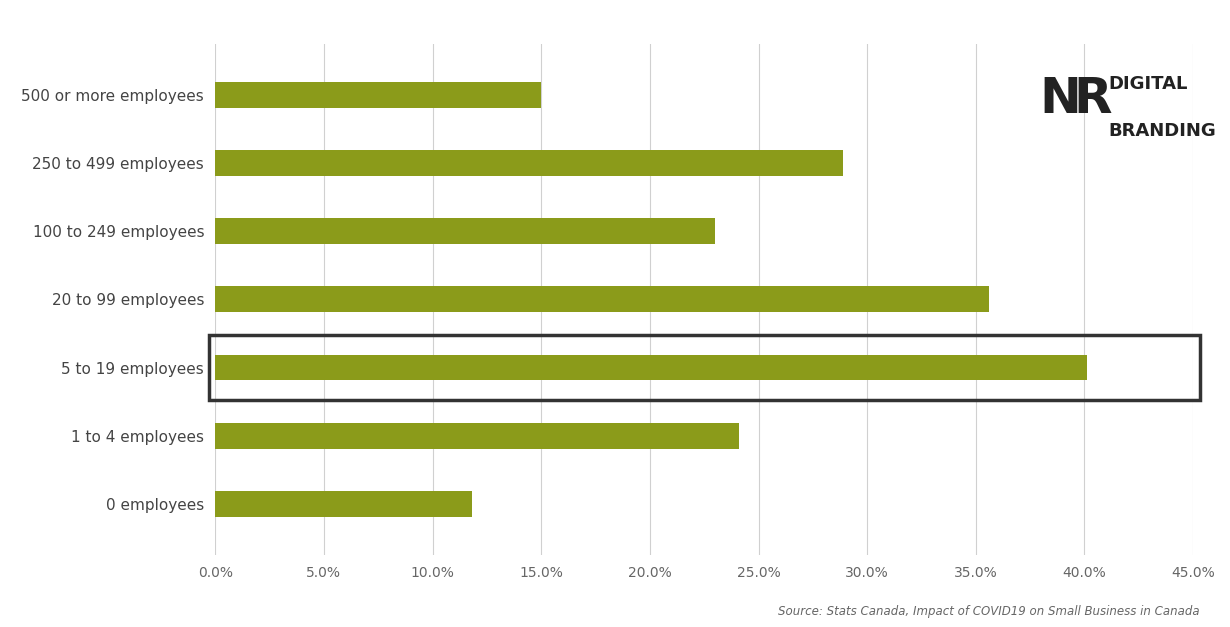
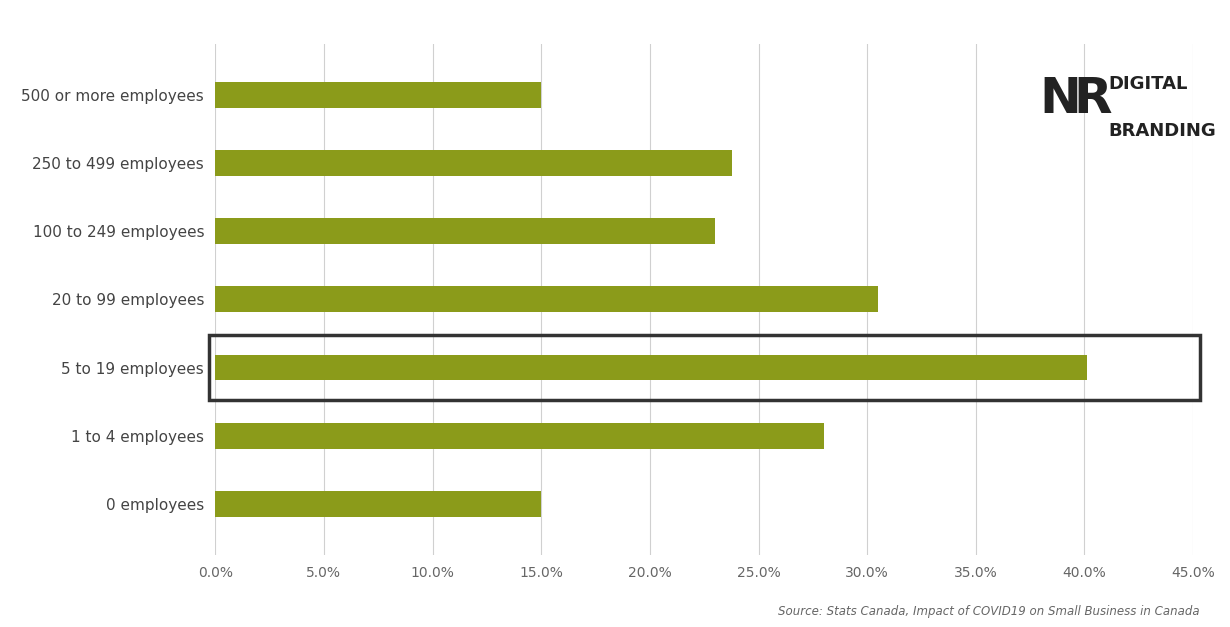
250 to 499 employees: 28.9% -> 23.8%
20 to 99 employees: 35.6% -> 30.5%
1 to 4 employees: 24.1% -> 28.0%
0 employees: 11.8% -> 15.0%
